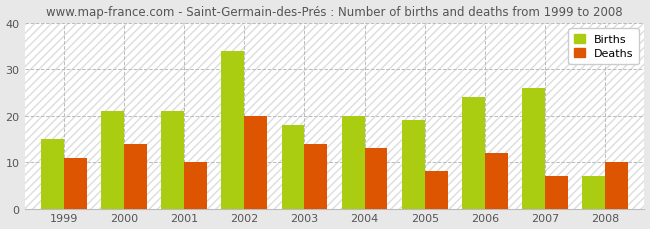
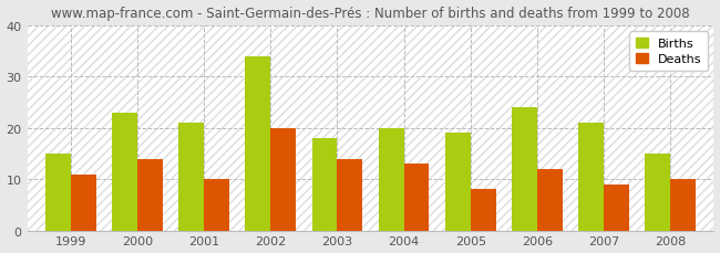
Births/2000: 21 -> 23
Births/2007: 26 -> 21
Deaths/2007: 7 -> 9
Births/2008: 7 -> 15
